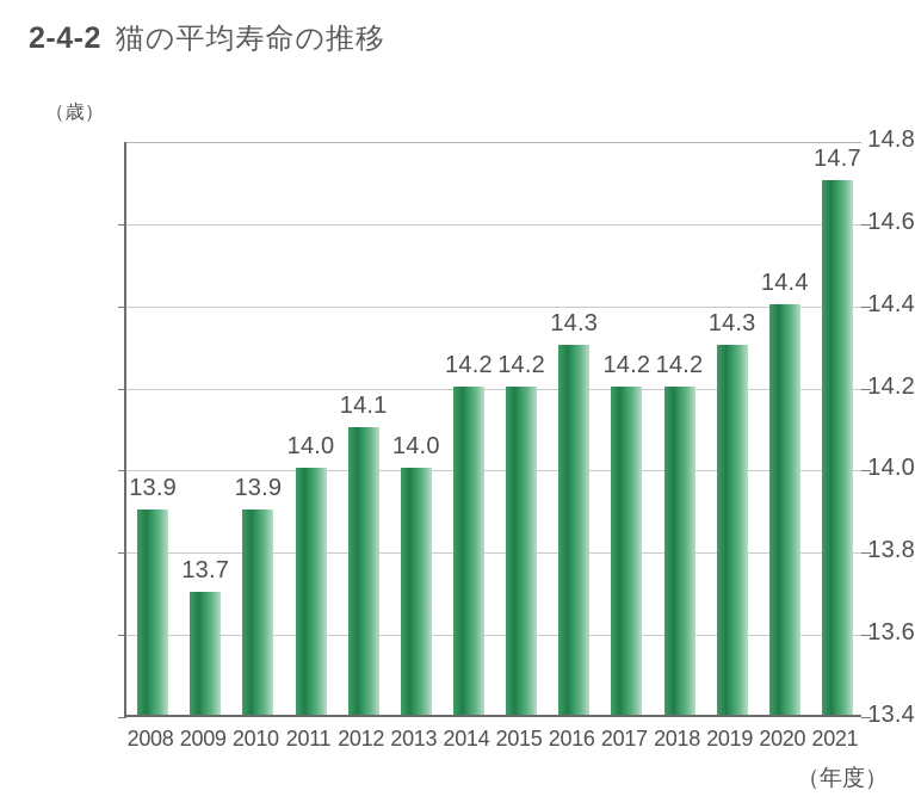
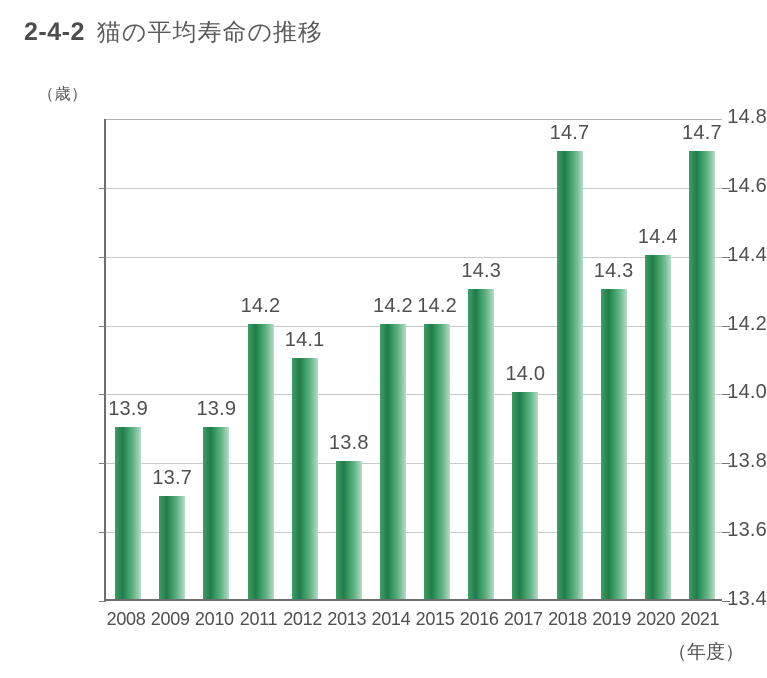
2011: 14.0 -> 14.2
2013: 14.0 -> 13.8
2017: 14.2 -> 14.0
2018: 14.2 -> 14.7
